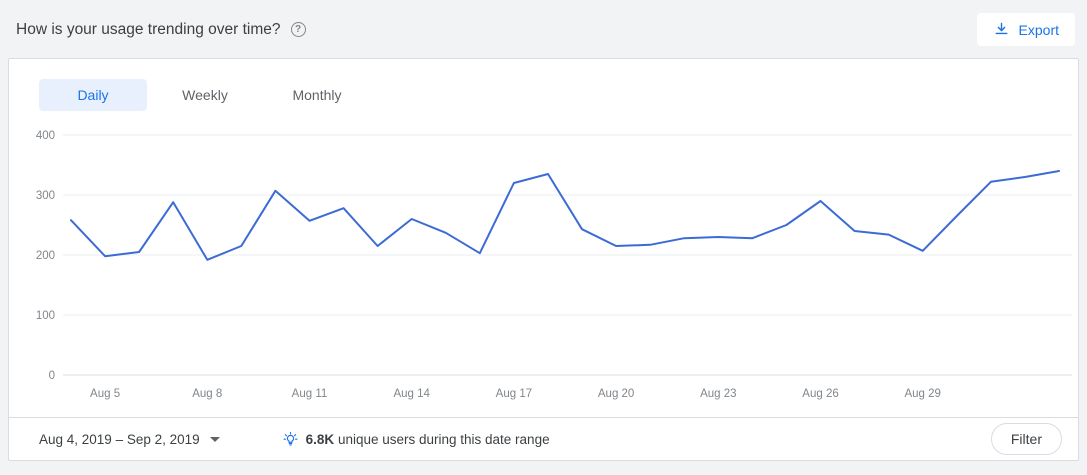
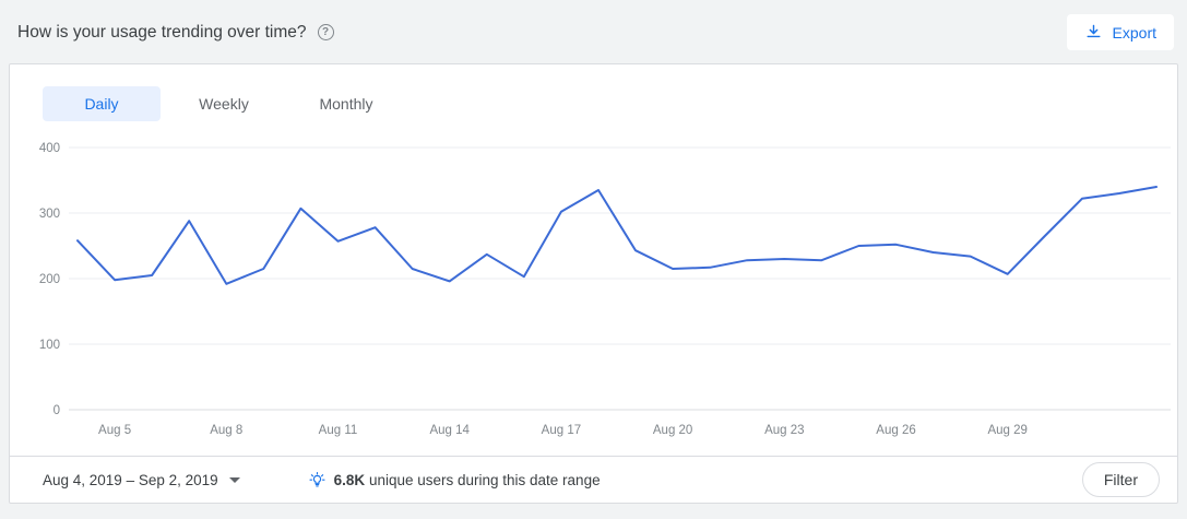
Aug 14: 260 -> 200
Aug 17: 320 -> 300
Aug 26: 290 -> 250
